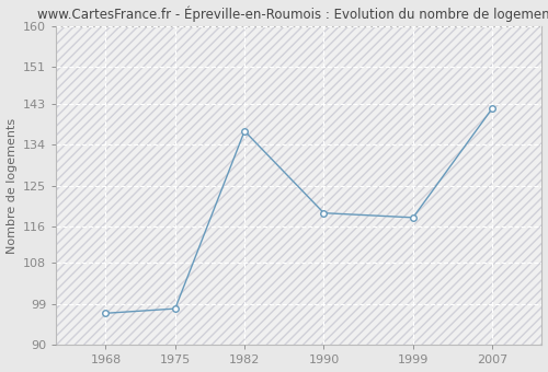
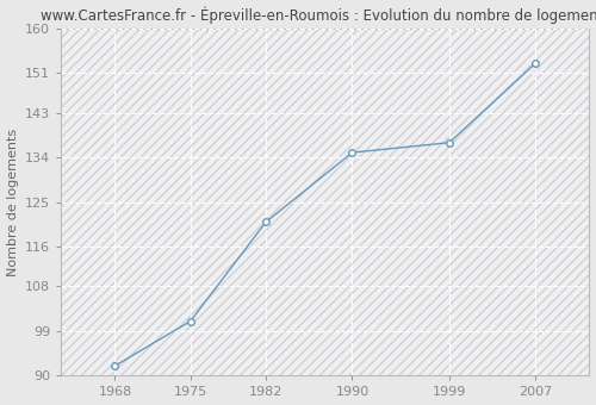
1968: 97 -> 92
1975: 98 -> 101
1982: 137 -> 121
1990: 119 -> 135
1999: 118 -> 137
2007: 142 -> 153
